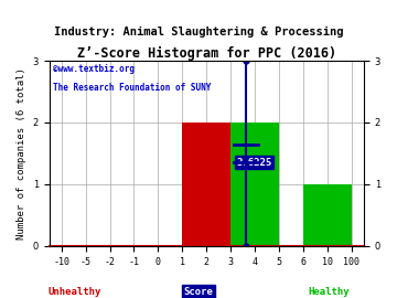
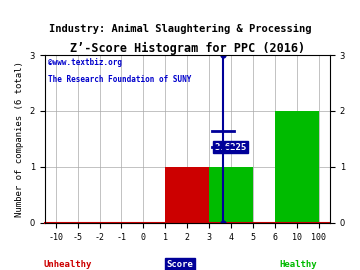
2: 2 -> 1
4: 2 -> 1
10: 1 -> 2
